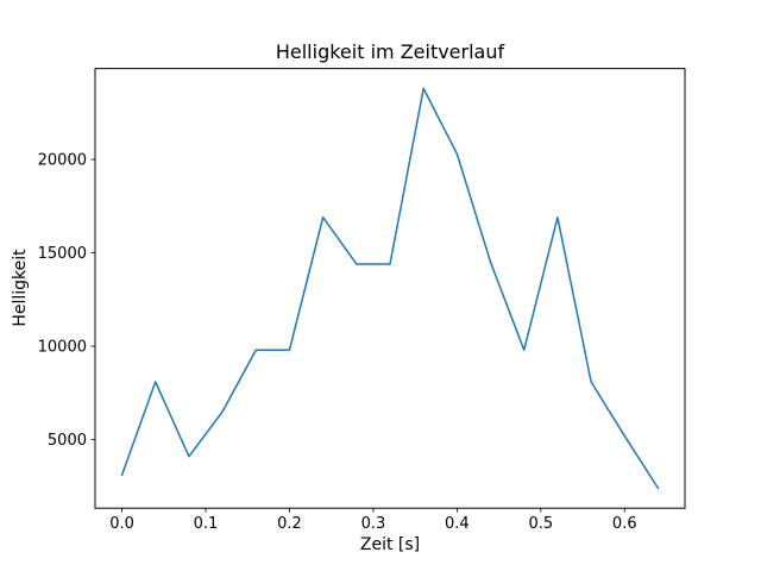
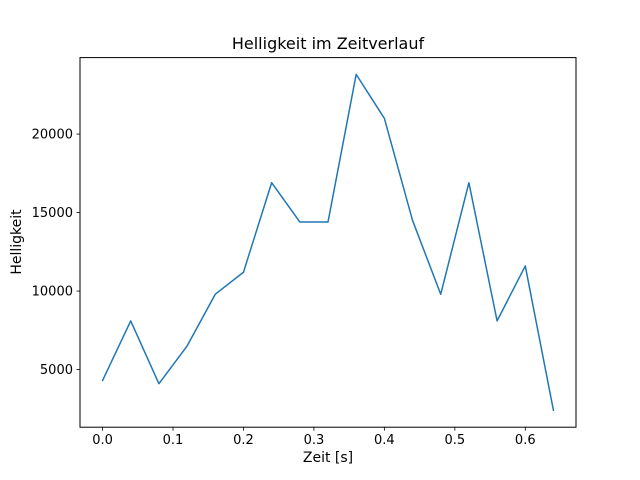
0.0: 3100 -> 4300
0.2: 9800 -> 11200
0.4: 20300 -> 21000
0.6: 5200 -> 11600
